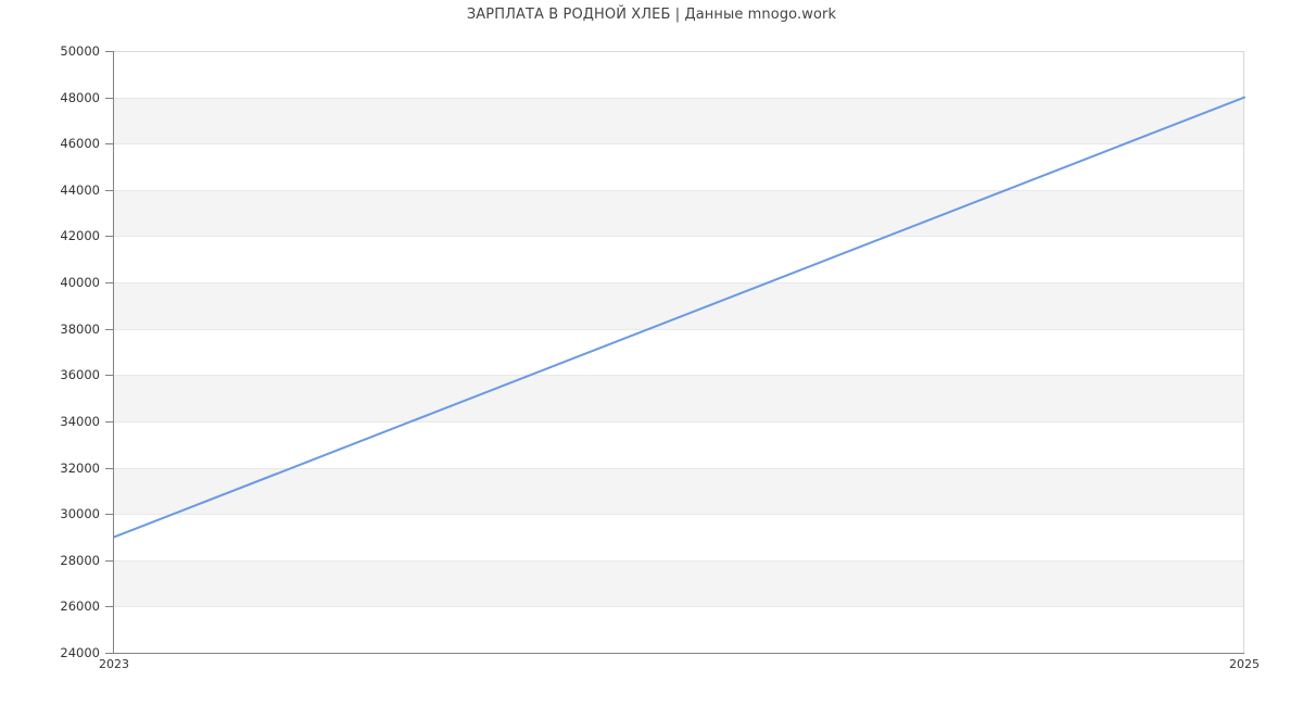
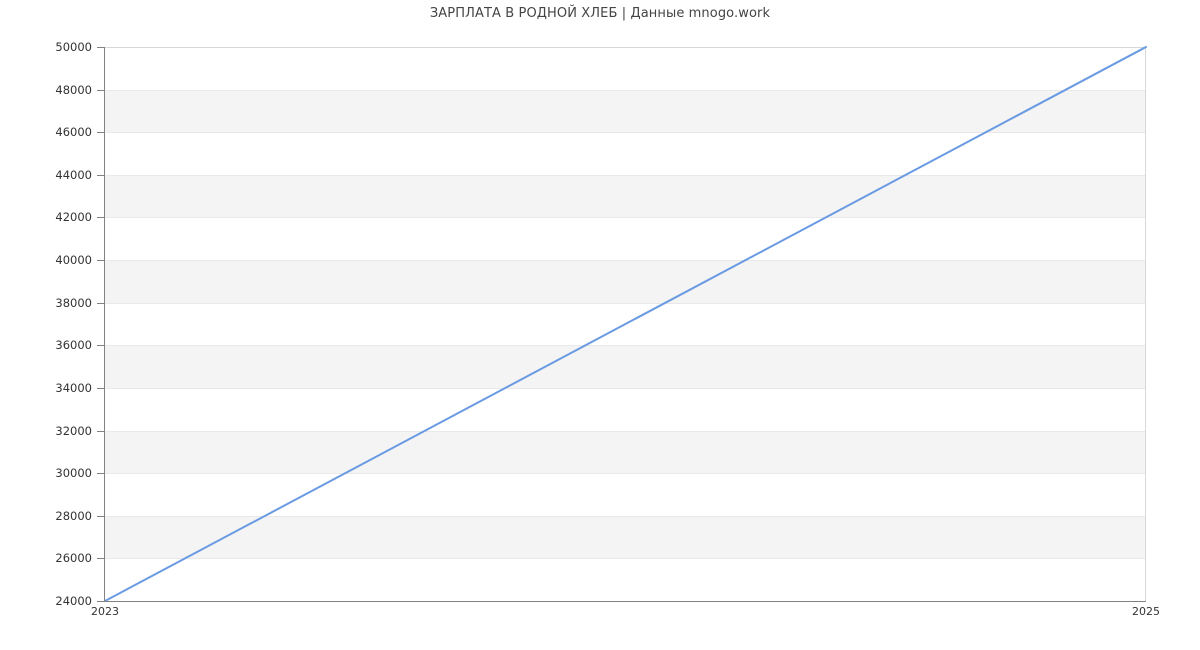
2023: 29000 -> 24000
2025: 48000 -> 50000
